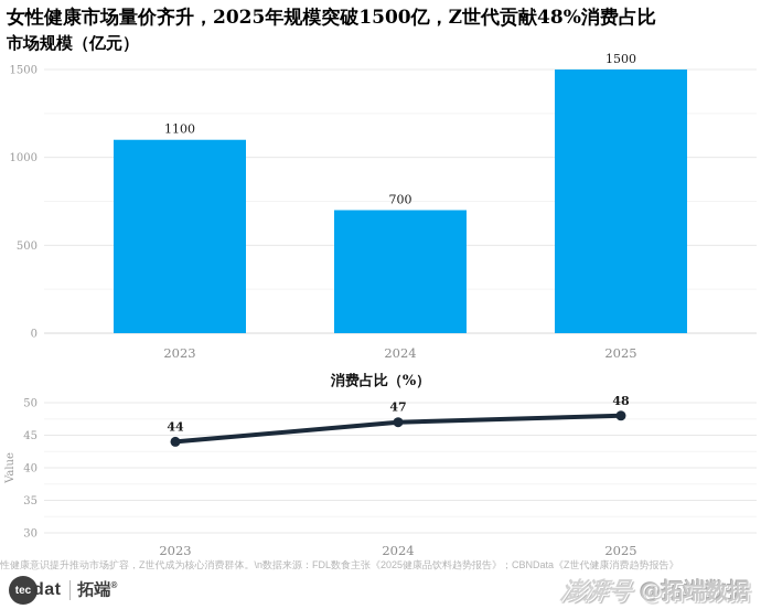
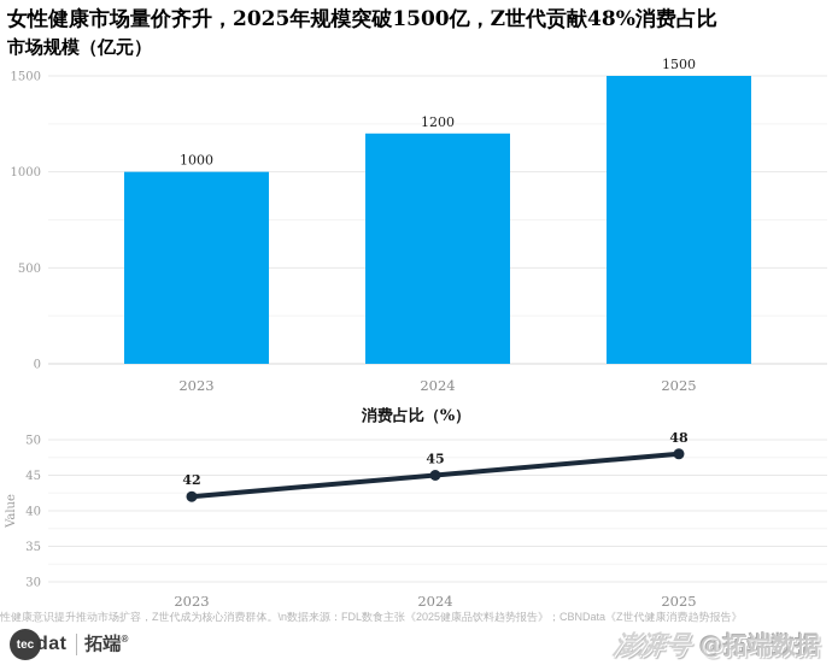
市场规模（亿元）/2023: 1100 -> 1000
市场规模（亿元）/2024: 700 -> 1200
消费占比（%）/2023: 44 -> 42
消费占比（%）/2024: 47 -> 45
